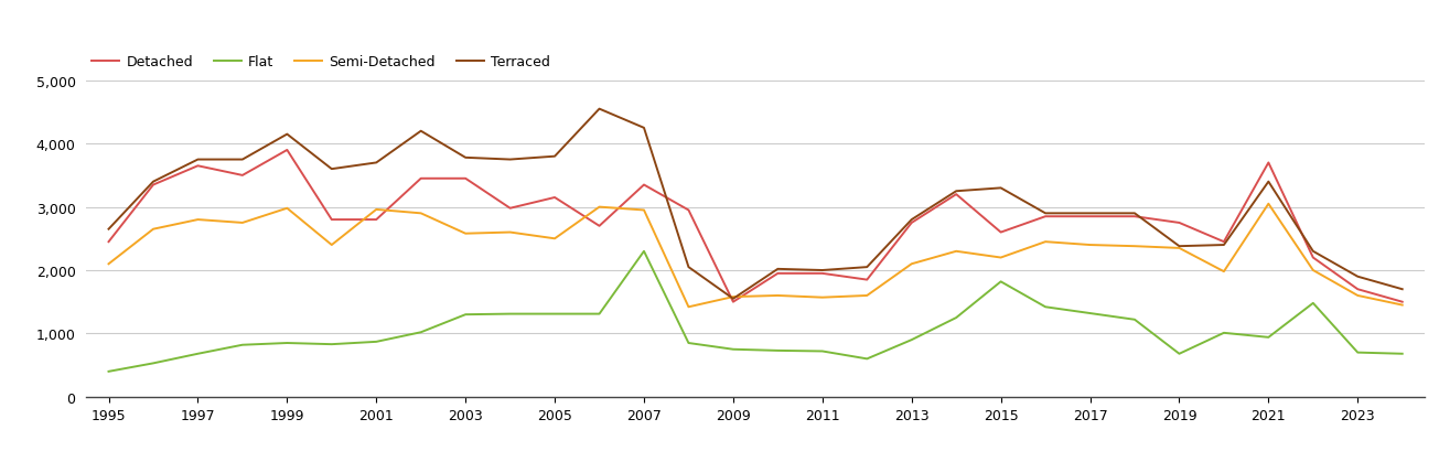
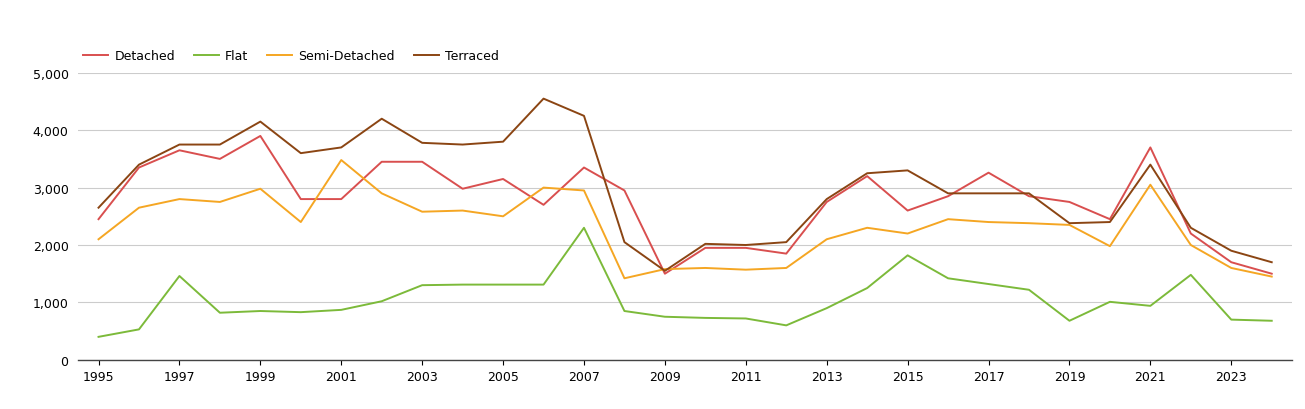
Flat/1997: 680 -> 1,460
Semi-Detached/2001: 2,960 -> 3,480
Detached/2017: 2,850 -> 3,260
